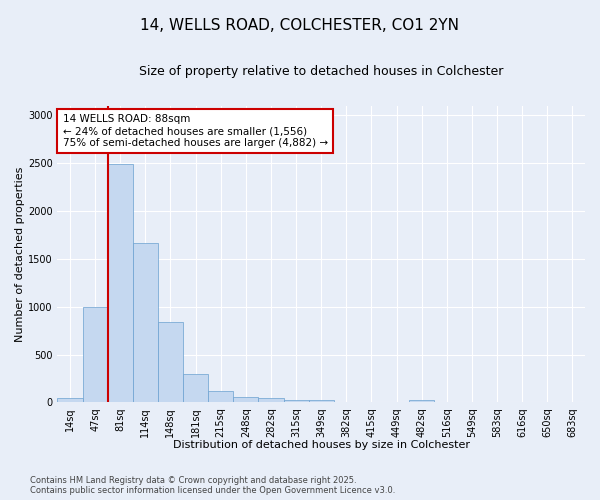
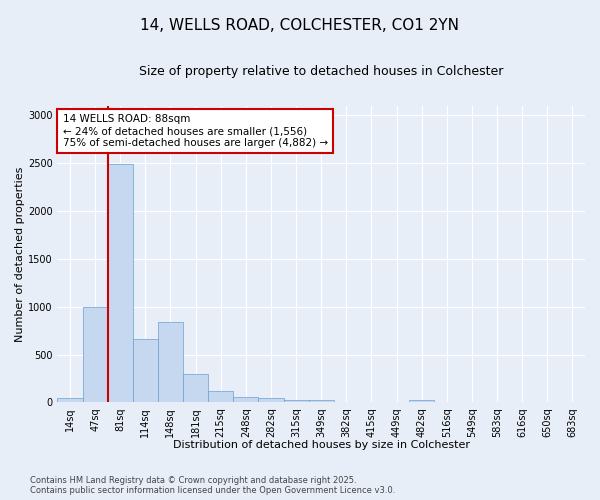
114sq: 1670 -> 660
